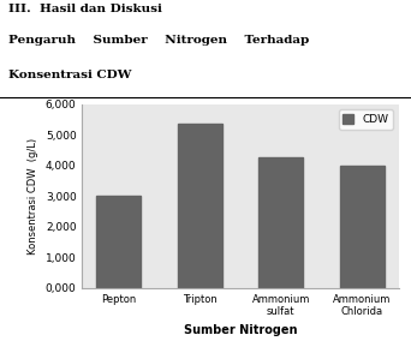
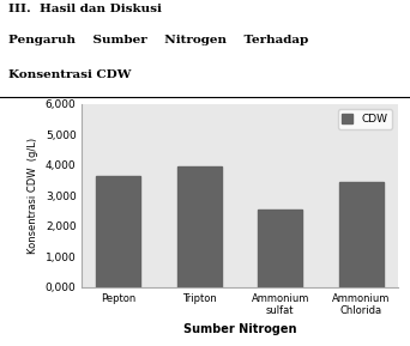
Pepton: 3,00 -> 3,65
Tripton: 5,35 -> 3,95
Ammonium sulfat: 4,25 -> 2,55
Ammonium Chlorida: 4,00 -> 3,45
